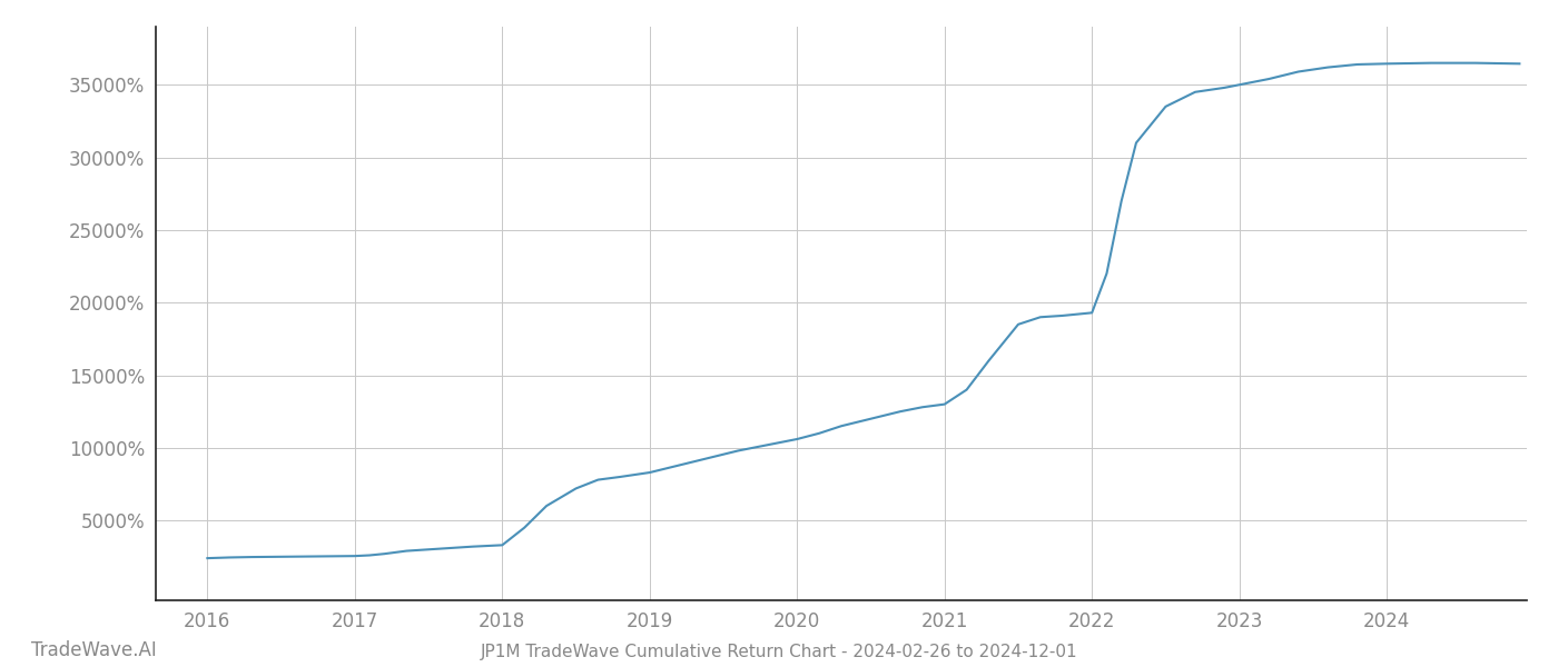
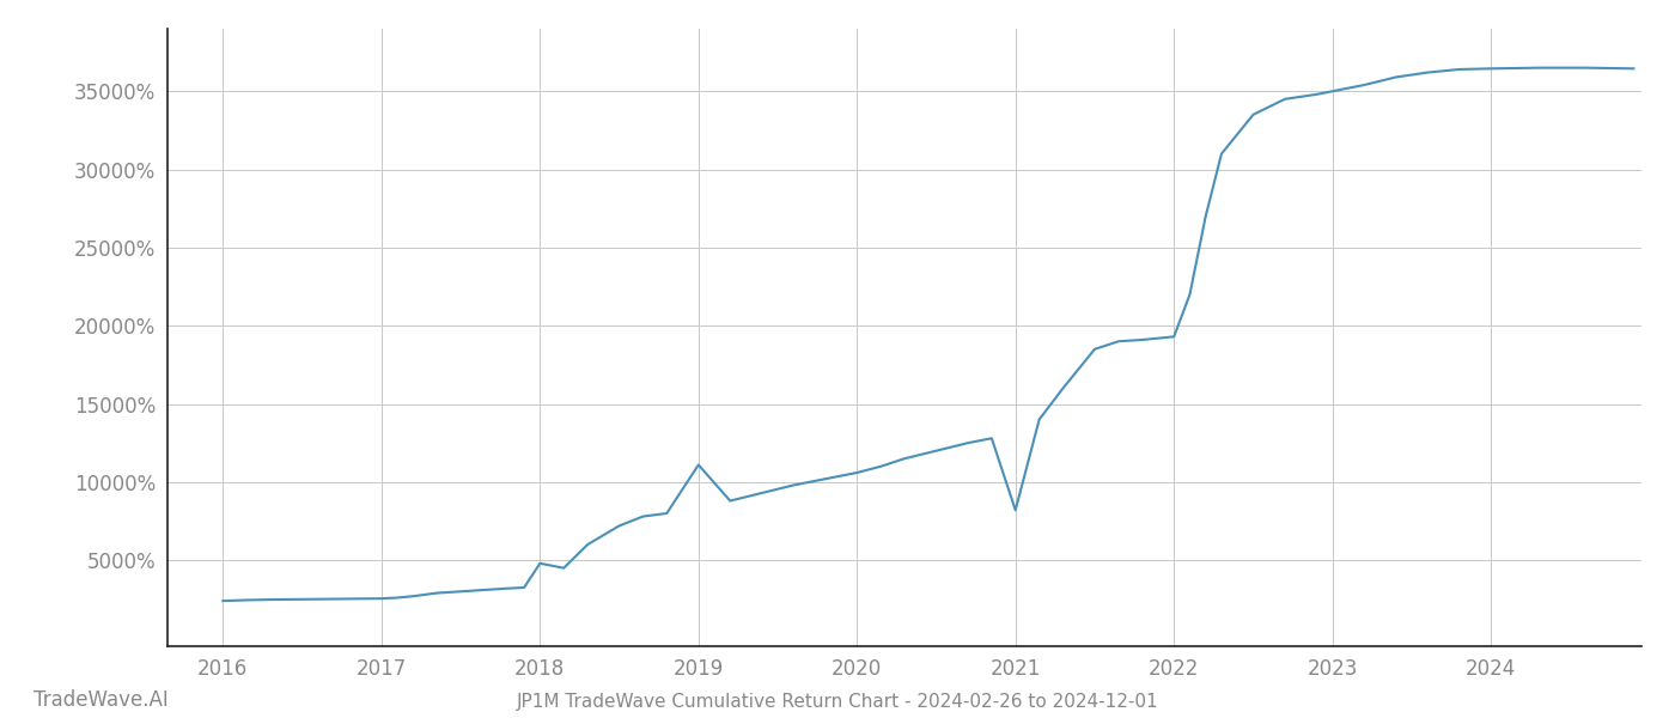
2018: 3300% -> 4800%
2019: 8300% -> 11100%
2021: 13000% -> 8200%
